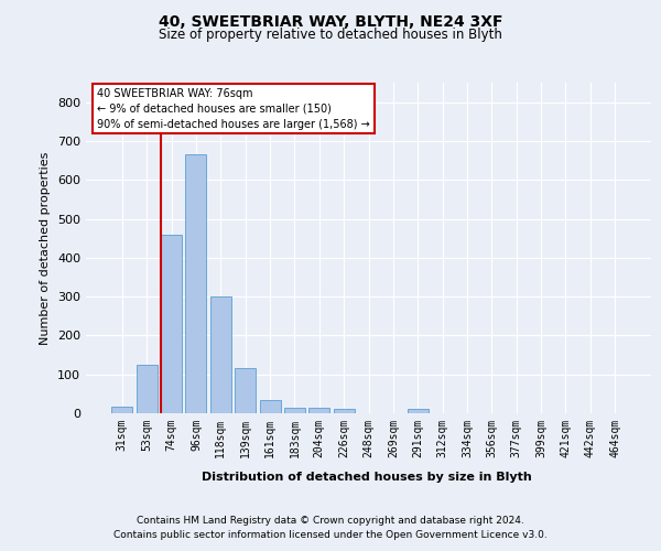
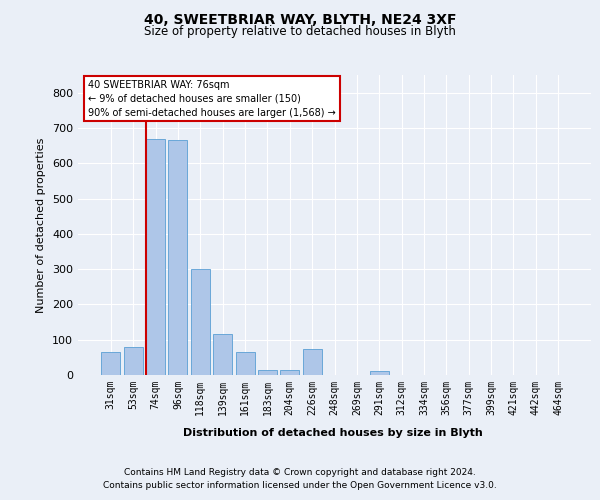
31sqm: 18 -> 65
53sqm: 125 -> 80
74sqm: 460 -> 670
161sqm: 33 -> 65
226sqm: 10 -> 75
